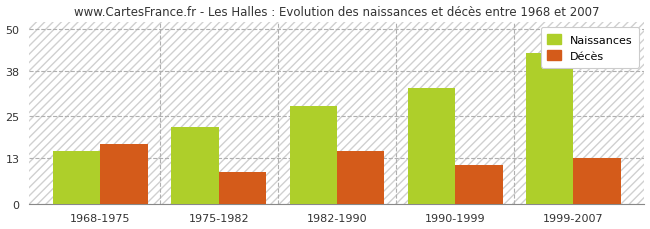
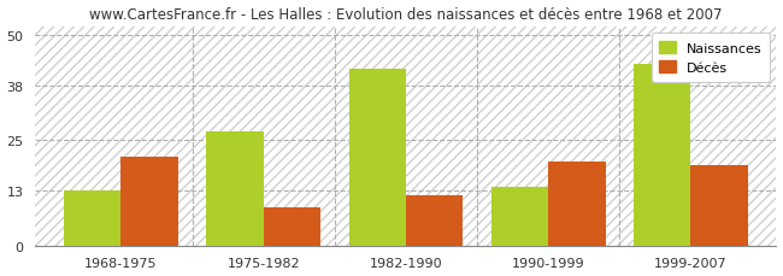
Naissances/1968-1975: 15 -> 13
Décès/1968-1975: 17 -> 21
Naissances/1975-1982: 22 -> 27
Naissances/1982-1990: 28 -> 42
Décès/1982-1990: 15 -> 12
Naissances/1990-1999: 33 -> 14
Décès/1990-1999: 11 -> 20
Décès/1999-2007: 13 -> 19
